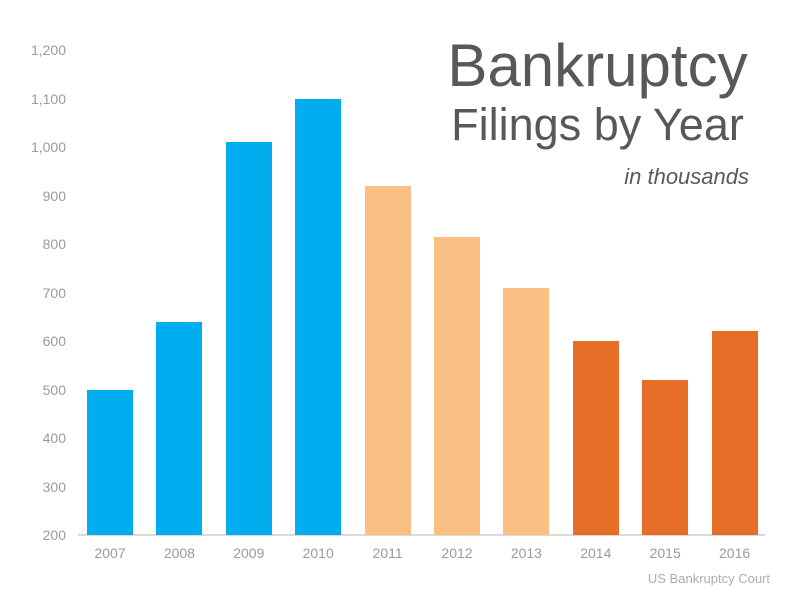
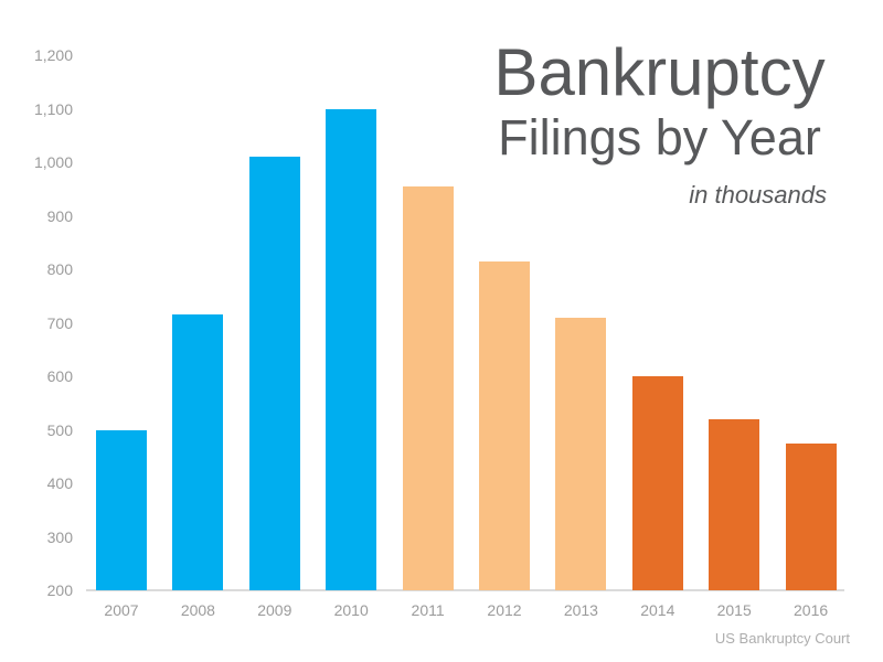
2008: 640 -> 720
2011: 920 -> 960
2016: 620 -> 480
